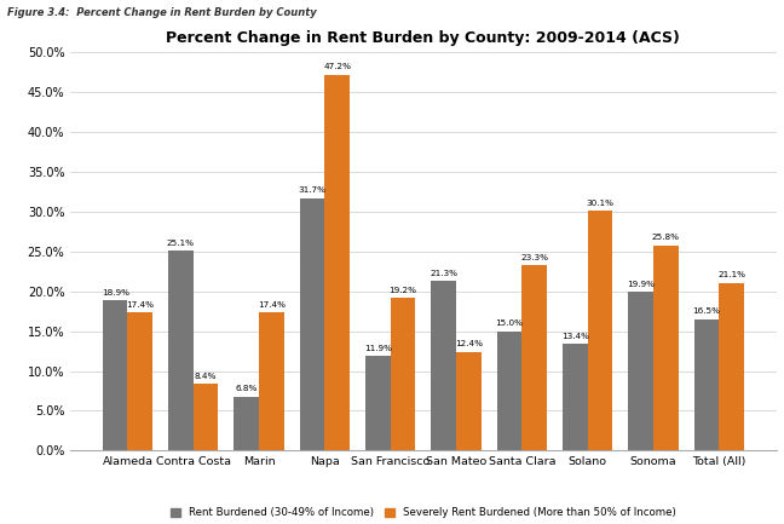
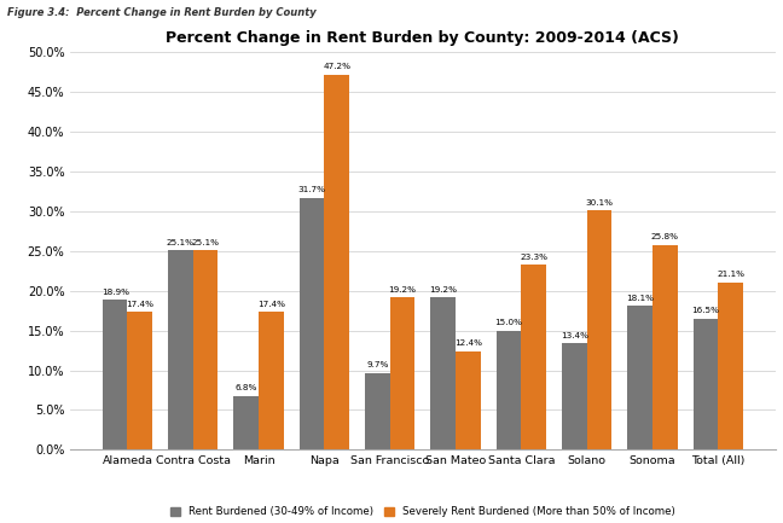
Severely Rent Burdened (More than 50% of Income)/Contra Costa: 8.4% -> 25.1%
Rent Burdened (30-49% of Income)/San Francisco: 11.9% -> 9.7%
Rent Burdened (30-49% of Income)/San Mateo: 21.3% -> 19.2%
Rent Burdened (30-49% of Income)/Sonoma: 19.9% -> 18.1%
